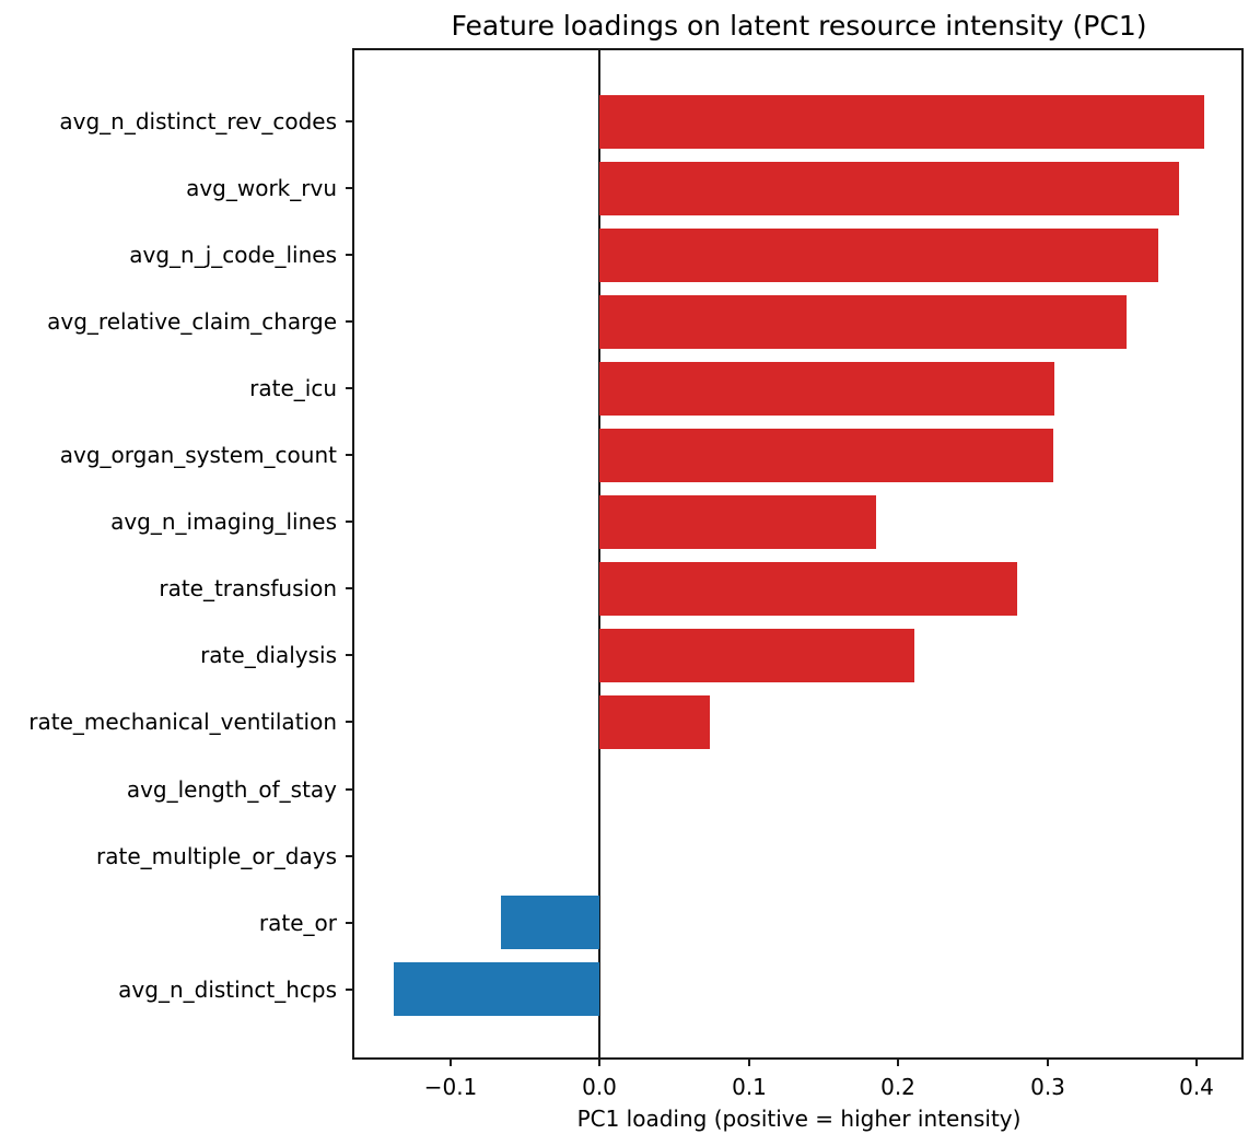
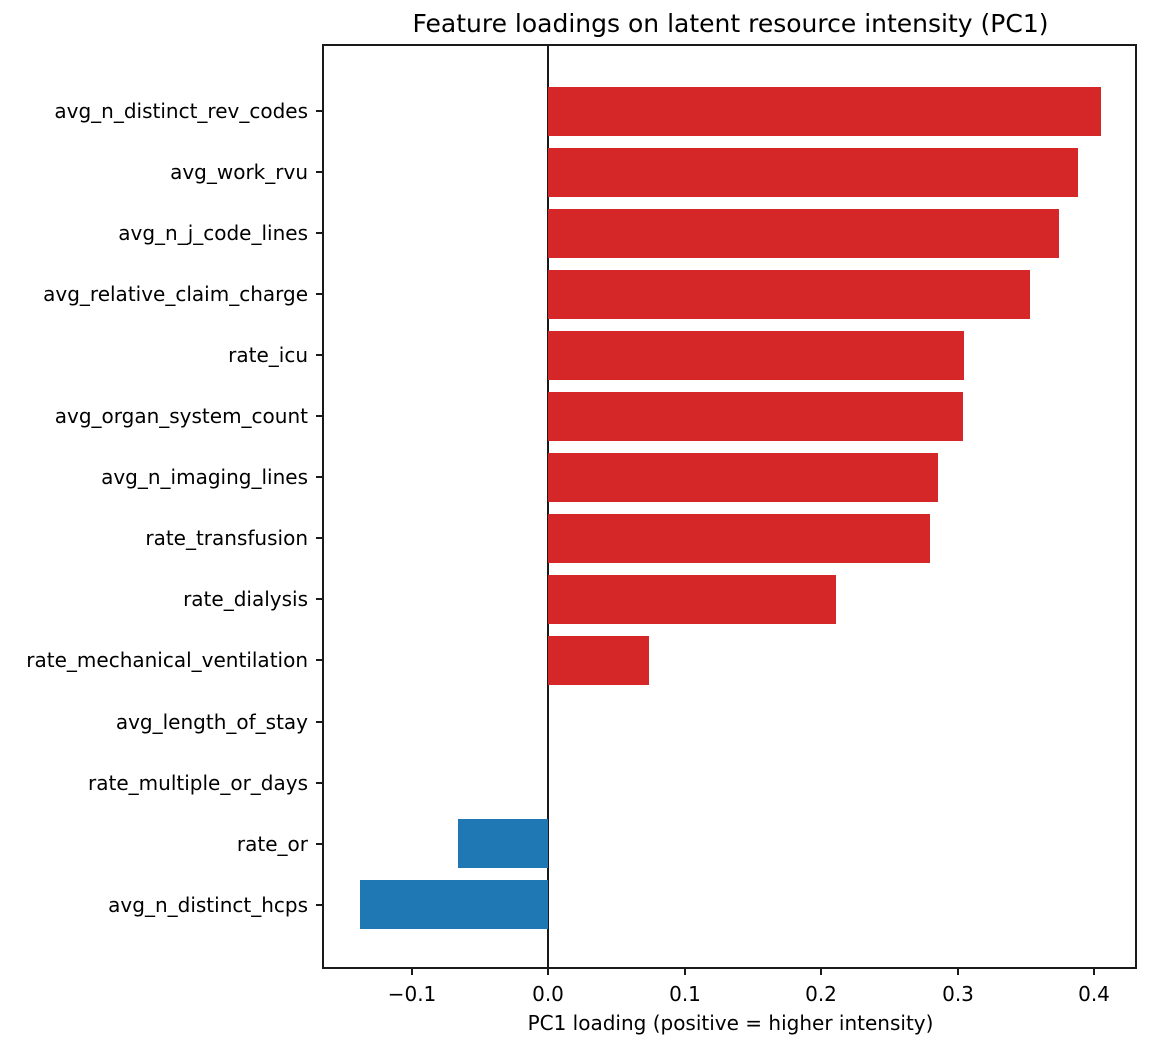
avg_n_imaging_lines: 0.185 -> 0.286
